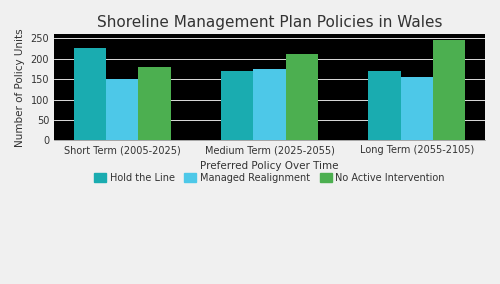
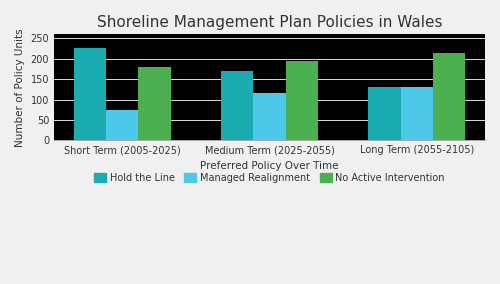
Managed Realignment/Short Term (2005-2025): 150 -> 75
Managed Realignment/Medium Term (2025-2055): 175 -> 115
No Active Intervention/Medium Term (2025-2055): 210 -> 195
Hold the Line/Long Term (2055-2105): 170 -> 130
Managed Realignment/Long Term (2055-2105): 155 -> 130
No Active Intervention/Long Term (2055-2105): 245 -> 213
